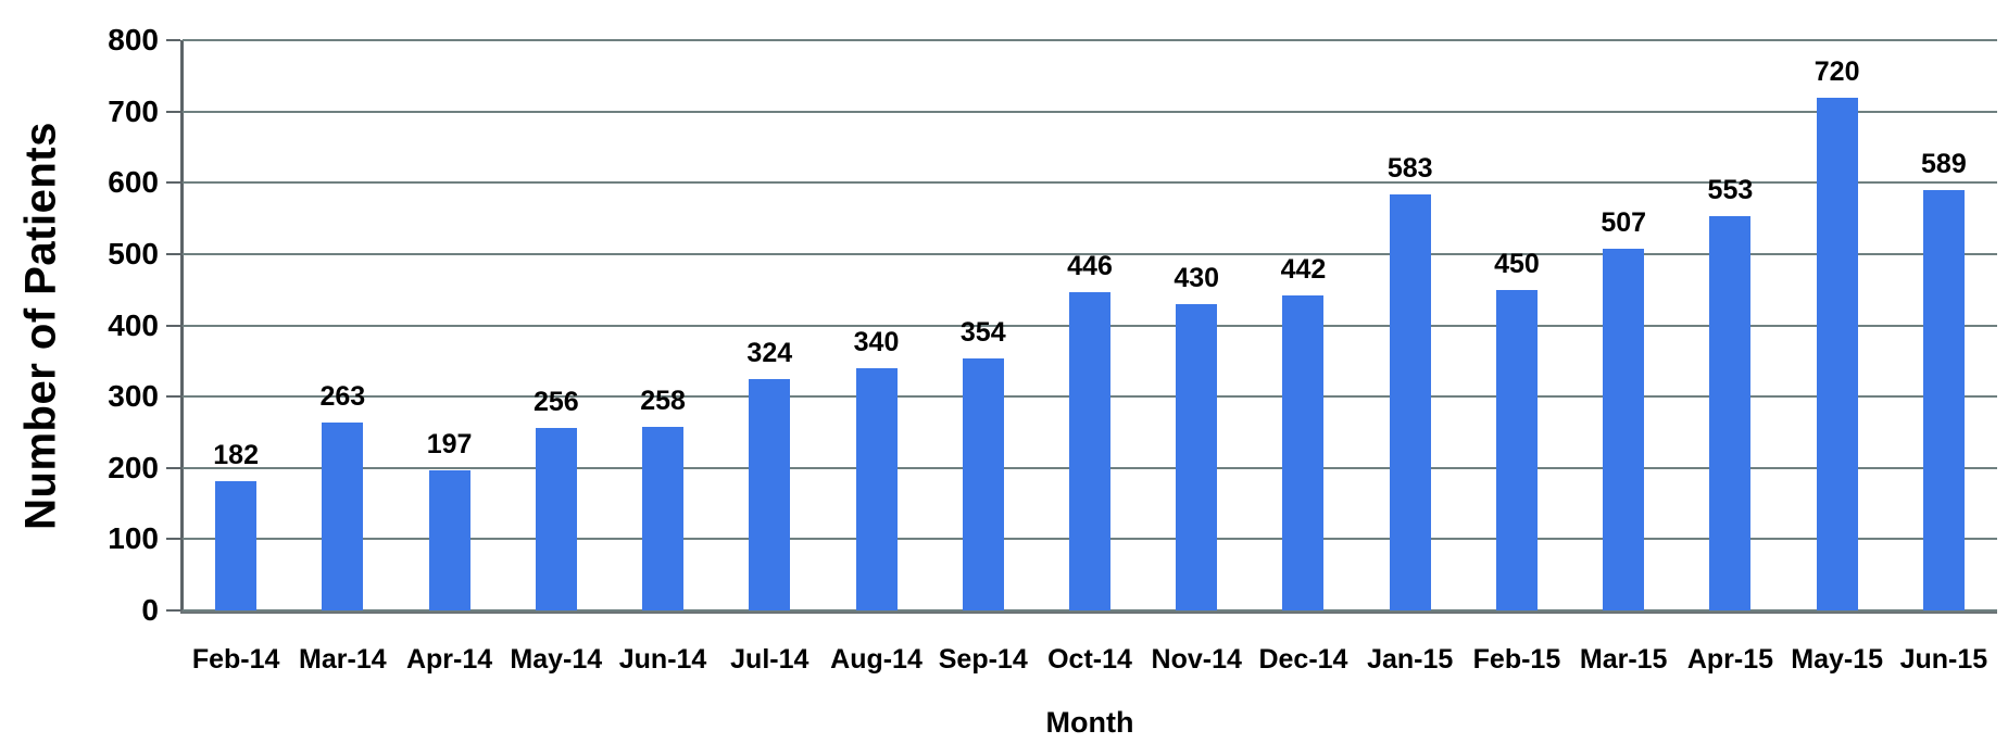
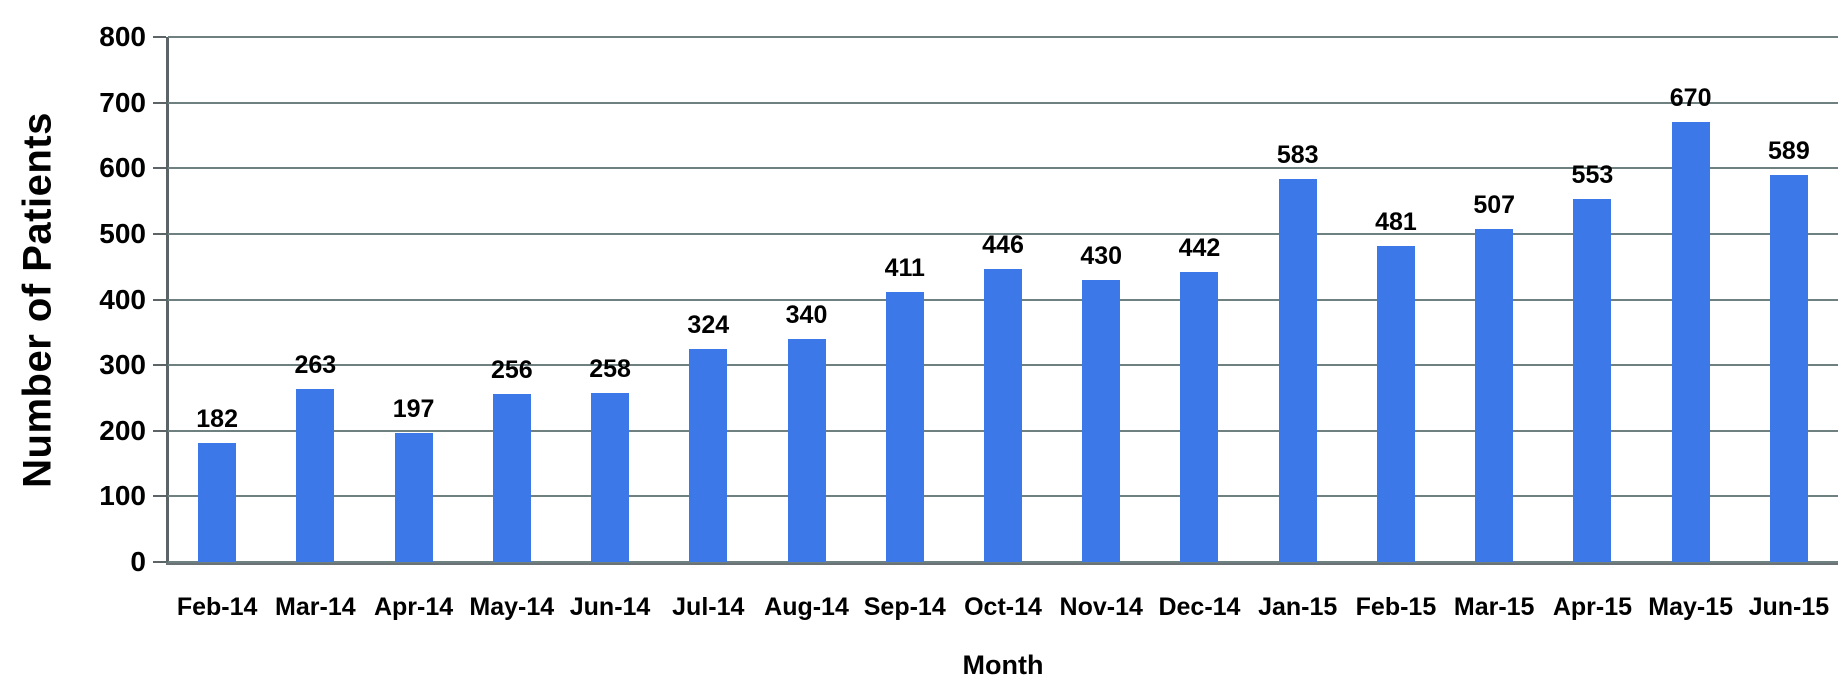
Sep-14: 354 -> 411
Feb-15: 450 -> 481
May-15: 720 -> 670
